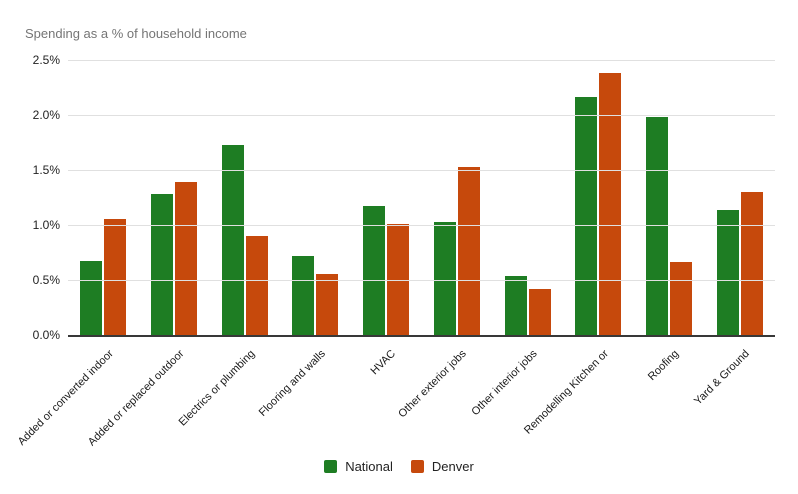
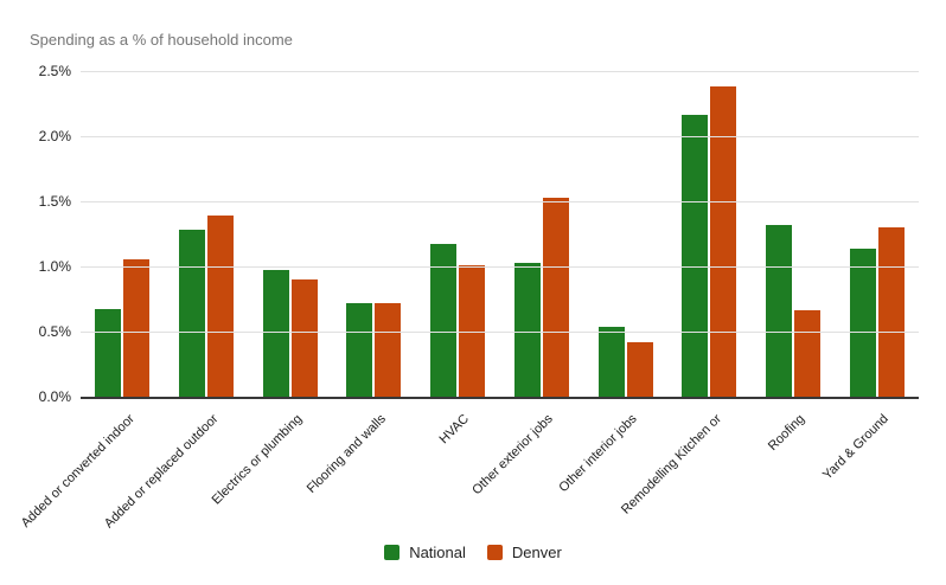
National/Electrics or plumbing: 1.74% -> 0.98%
Denver/Flooring and walls: 0.56% -> 0.73%
National/Roofing: 1.99% -> 1.33%
